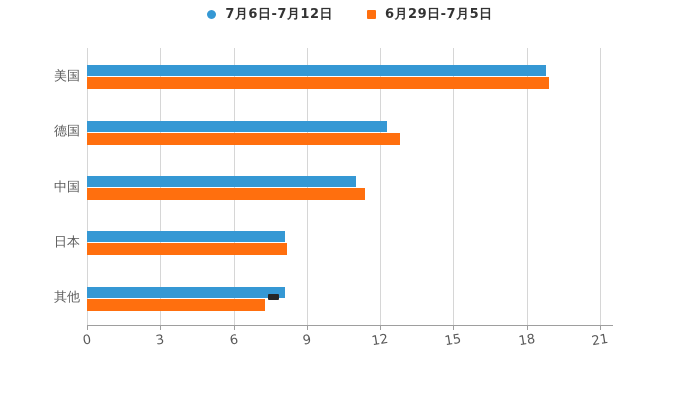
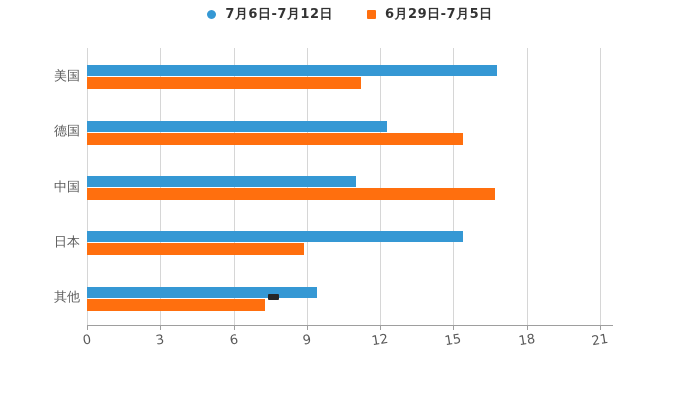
7月6日-7月12日/美国: 18.8 -> 16.8
6月29日-7月5日/美国: 18.9 -> 11.2
6月29日-7月5日/德国: 12.8 -> 15.4
6月29日-7月5日/中国: 11.4 -> 16.7
7月6日-7月12日/日本: 8.1 -> 15.4
6月29日-7月5日/日本: 8.2 -> 8.9
7月6日-7月12日/其他: 8.1 -> 9.4
